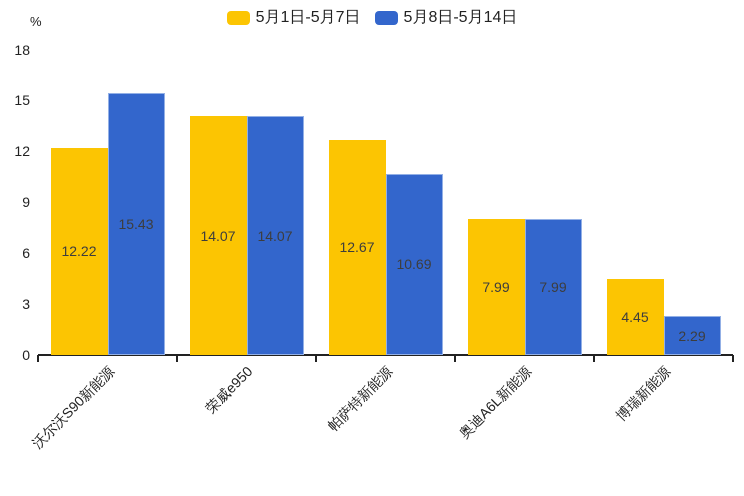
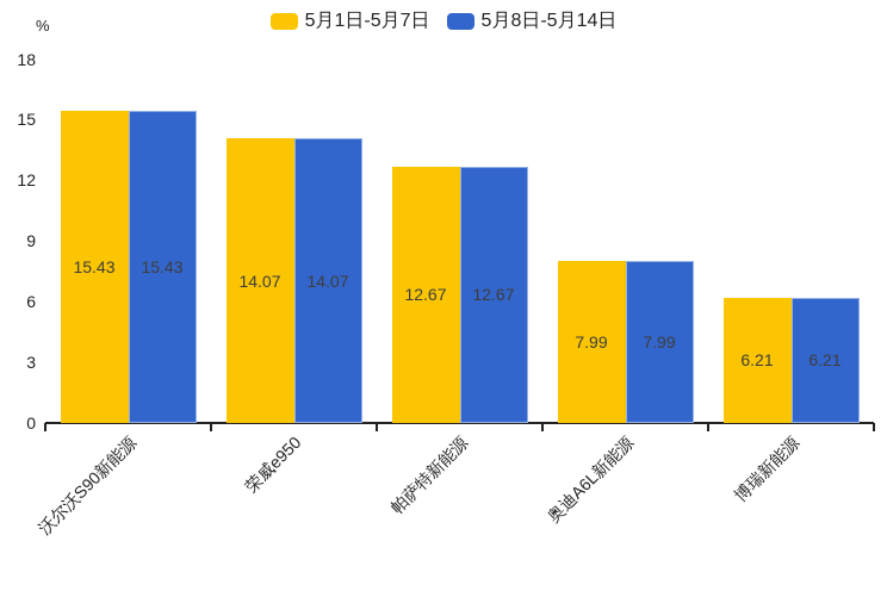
5月1日-5月7日/沃尔沃S90新能源: 12.22 -> 15.43
5月8日-5月14日/帕萨特新能源: 10.69 -> 12.67
5月1日-5月7日/博瑞新能源: 4.45 -> 6.21
5月8日-5月14日/博瑞新能源: 2.29 -> 6.21
